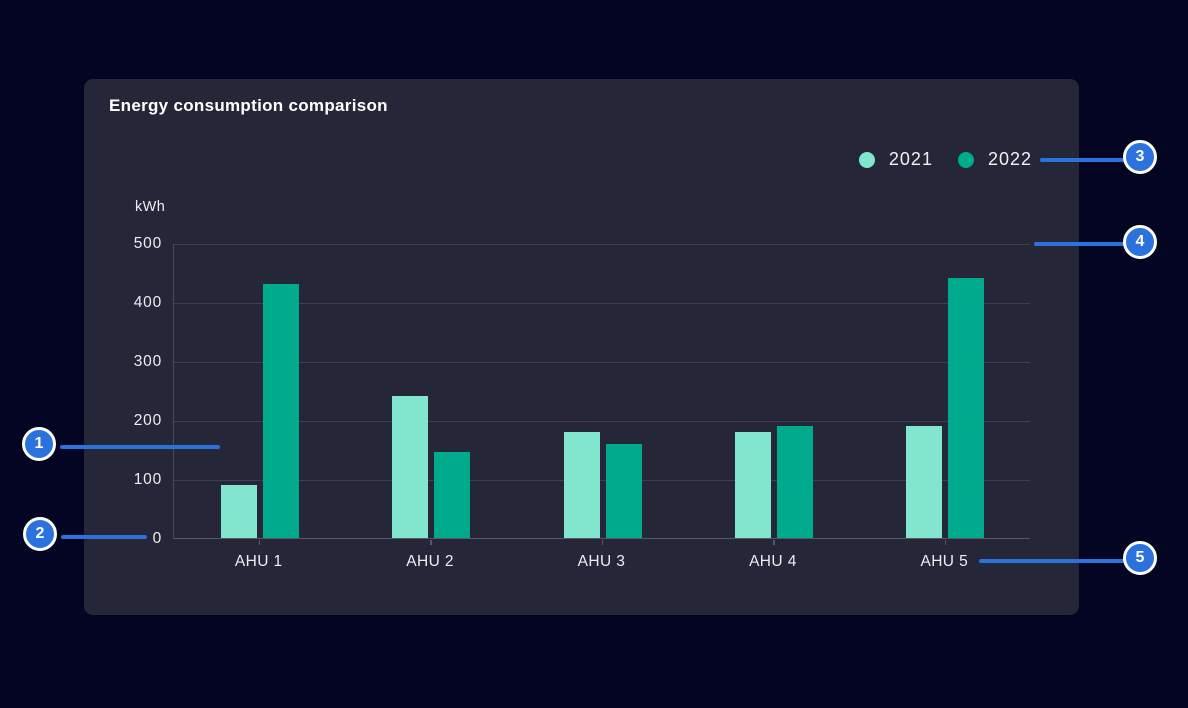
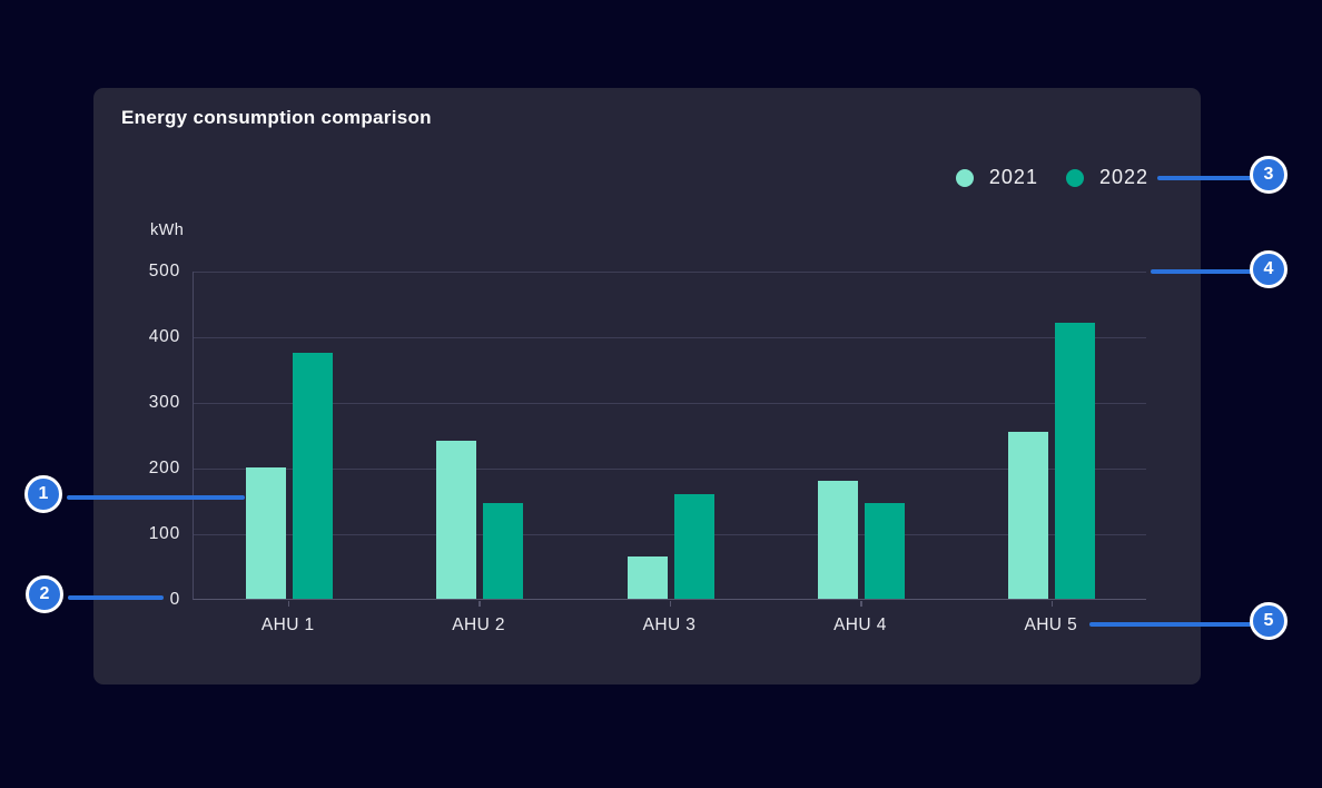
2021/AHU 1: 90 -> 200
2022/AHU 1: 430 -> 380
2021/AHU 3: 180 -> 60
2022/AHU 4: 190 -> 140
2021/AHU 5: 190 -> 260
2022/AHU 5: 440 -> 420
